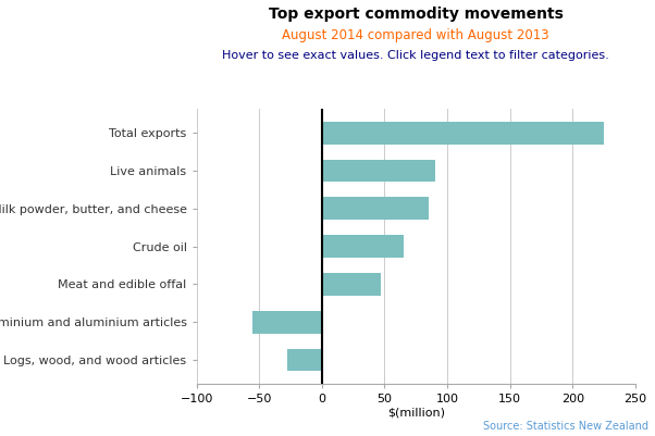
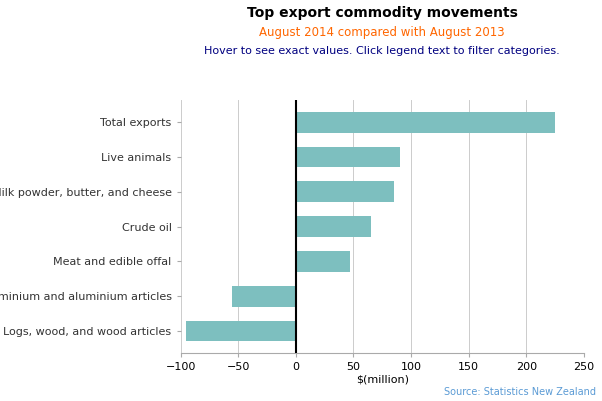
Logs, wood, and wood articles: -28 -> -95
